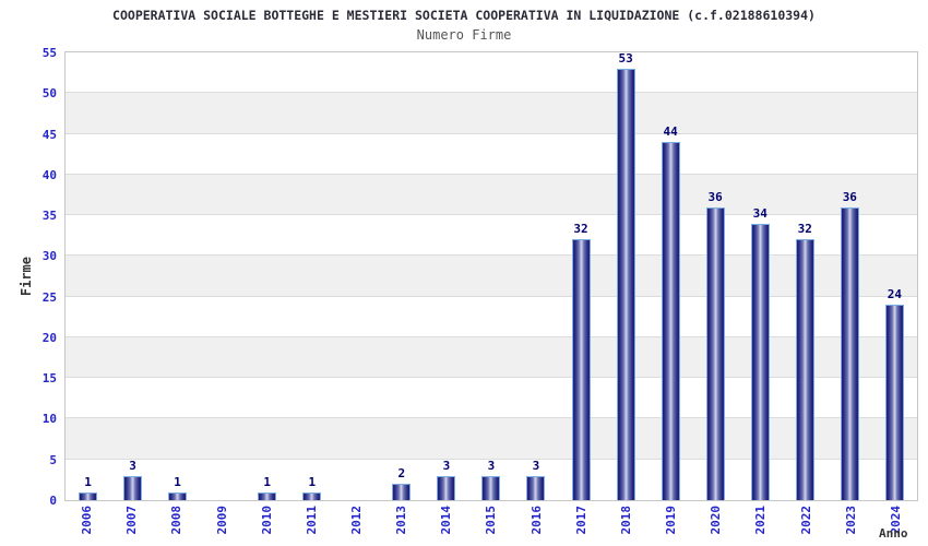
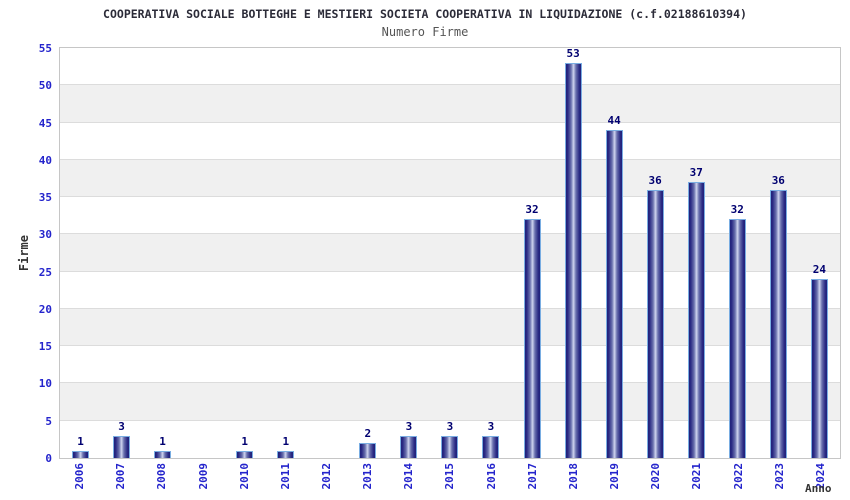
2021: 34 -> 37
